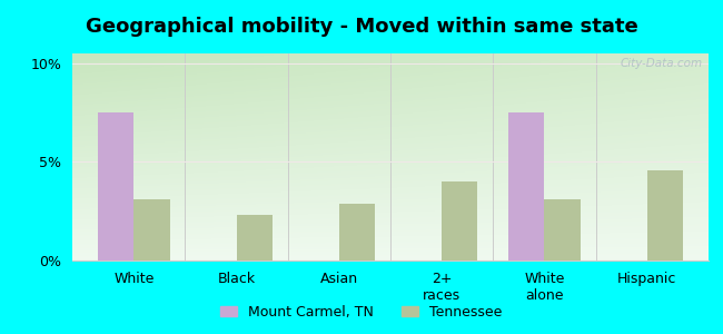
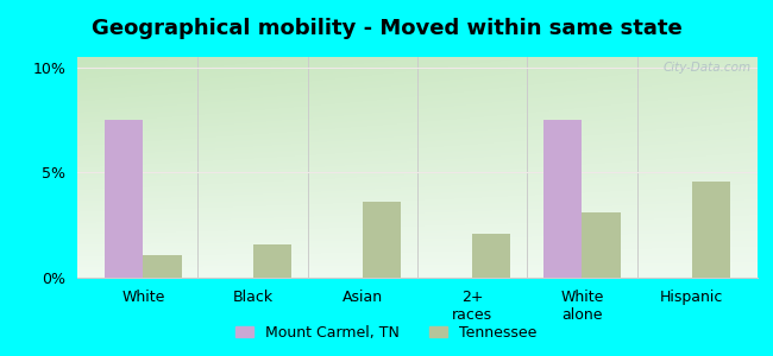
Tennessee/White: 3.1% -> 1.1%
Tennessee/Black: 2.3% -> 1.6%
Tennessee/Asian: 2.9% -> 3.6%
Tennessee/2+ races: 4.0% -> 2.1%
